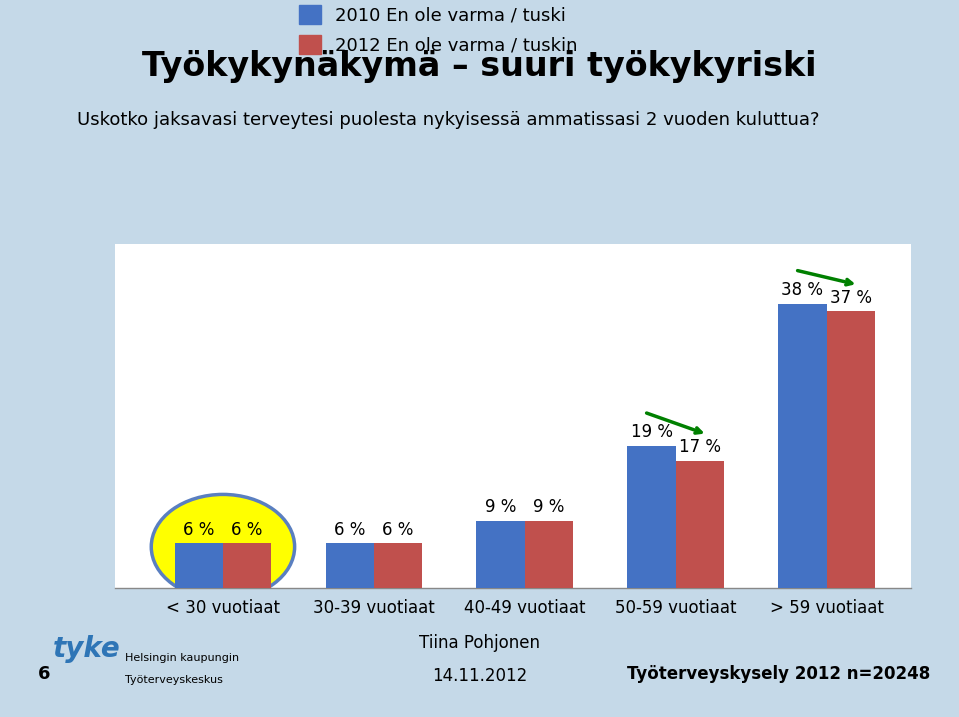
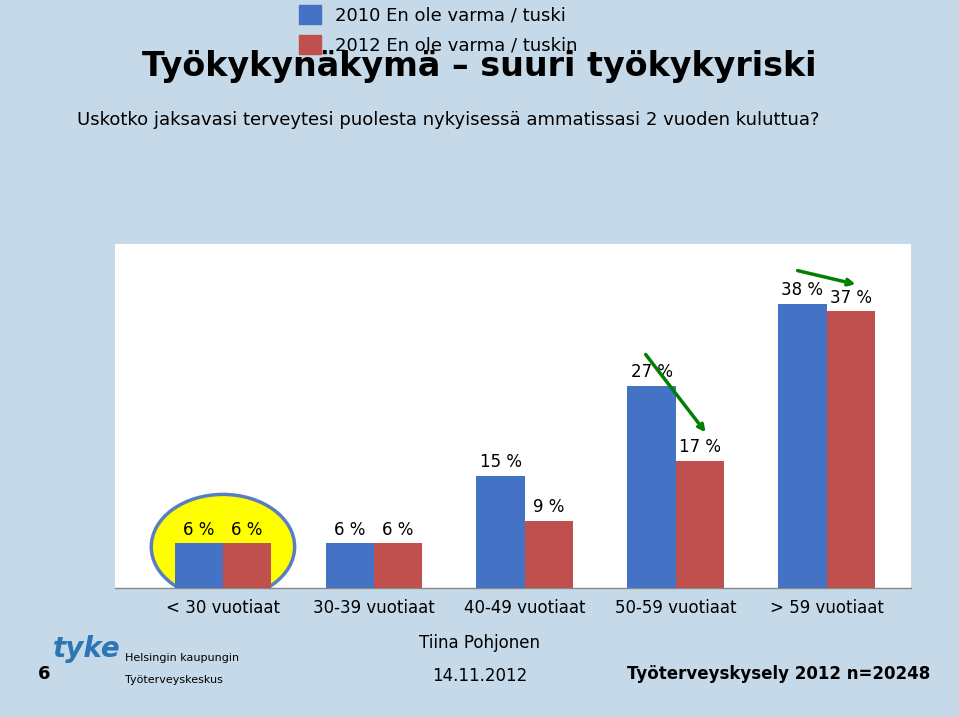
2010 En ole varma / tuski/40-49 vuotiaat: 9 -> 15
2010 En ole varma / tuski/50-59 vuotiaat: 19 -> 27
